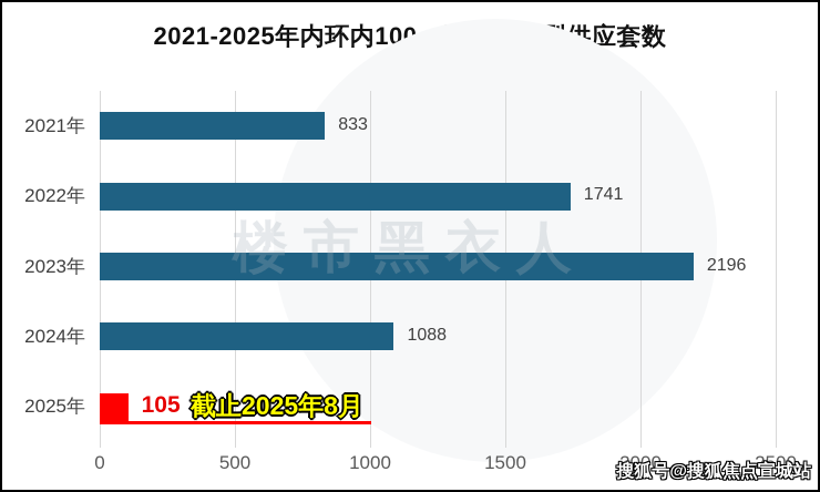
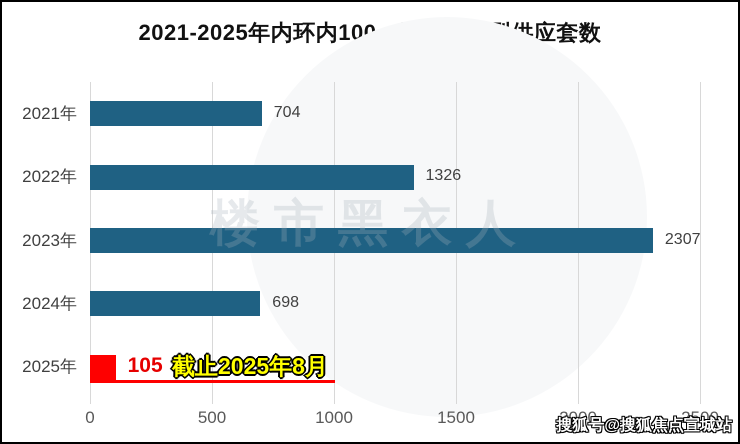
2021年: 833 -> 704
2022年: 1741 -> 1326
2023年: 2196 -> 2307
2024年: 1088 -> 698
